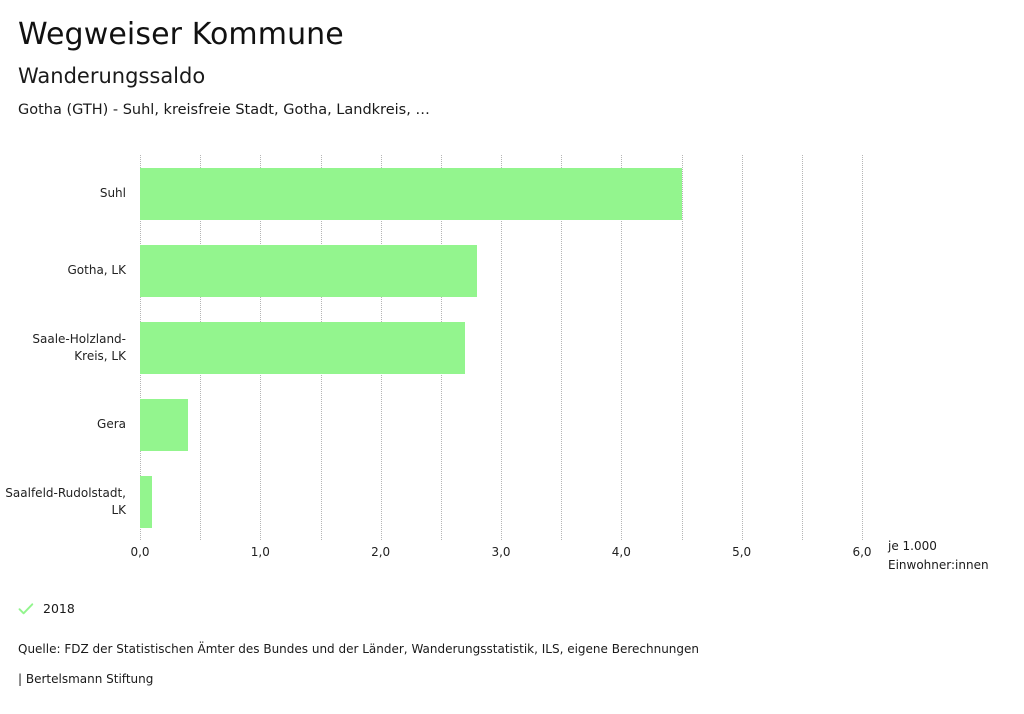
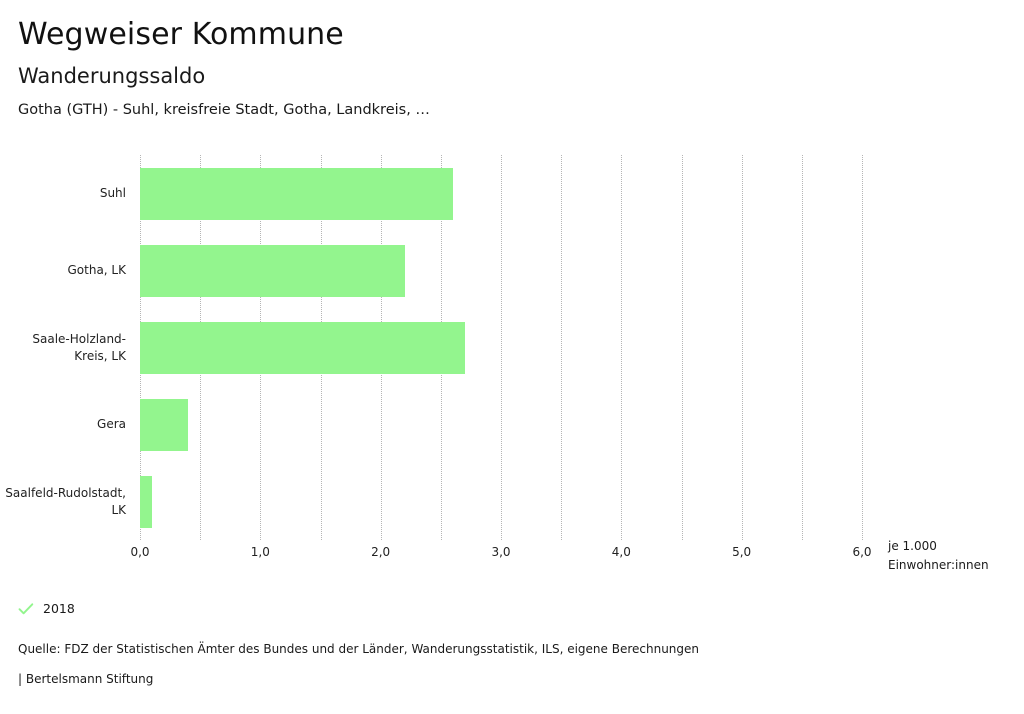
Suhl: 4,5 -> 2,6
Gotha, LK: 2,8 -> 2,2
